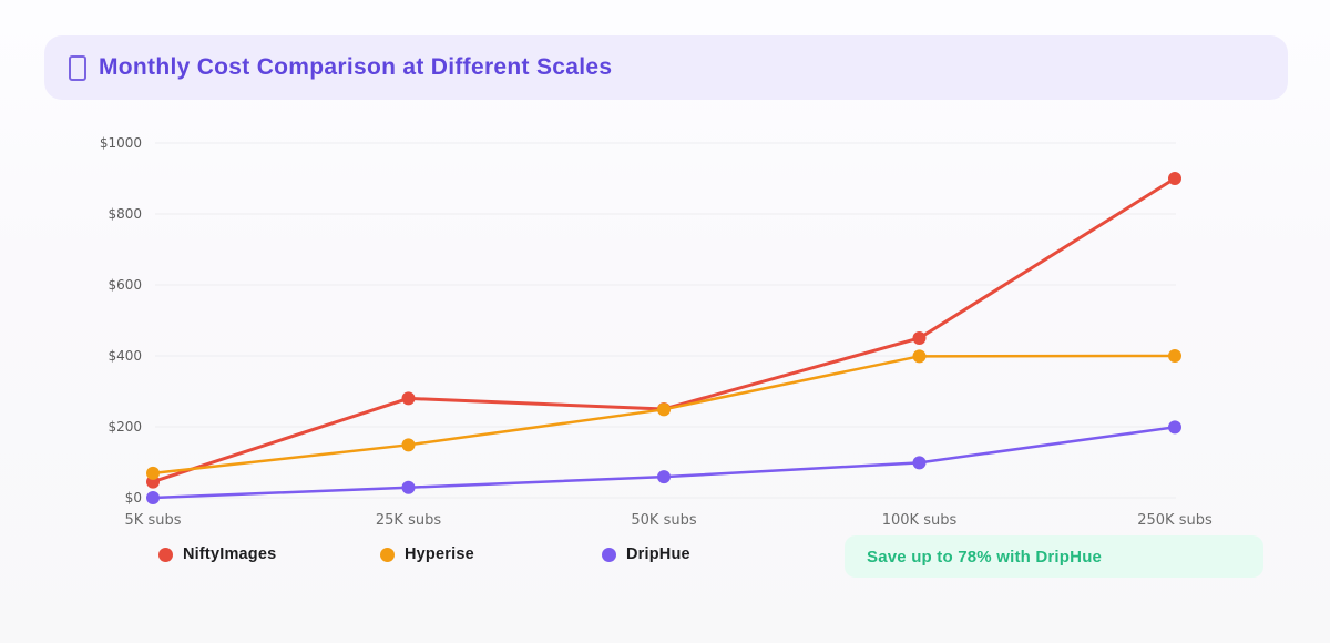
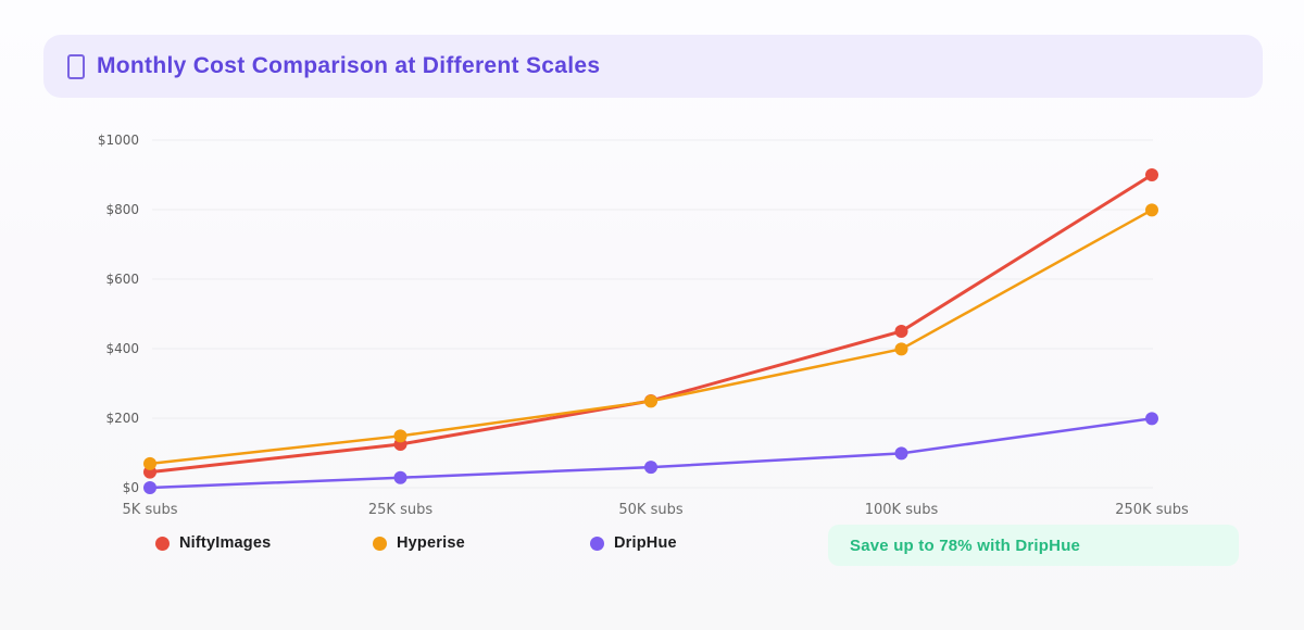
NiftyImages/25K subs: $280 -> $120
Hyperise/250K subs: $400 -> $800
